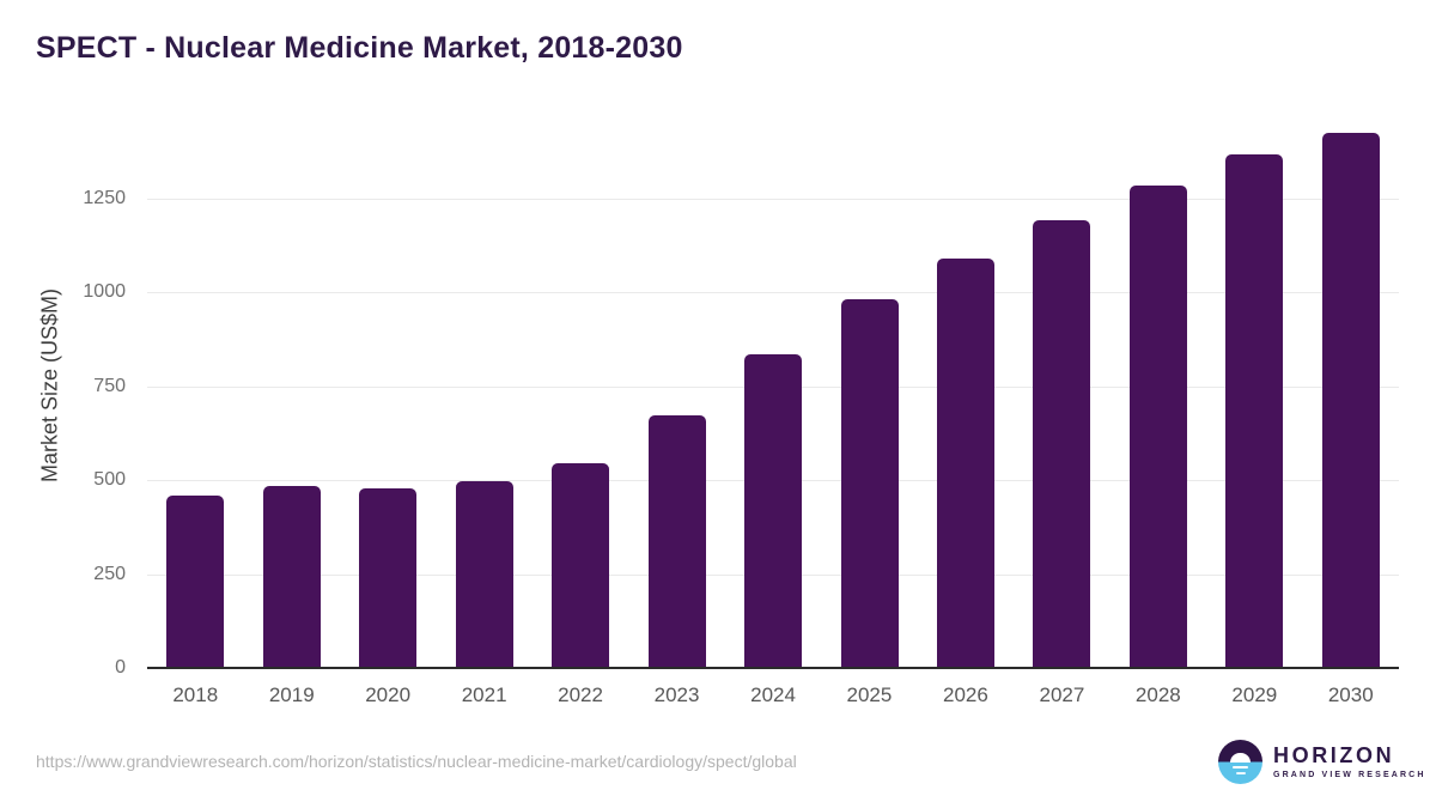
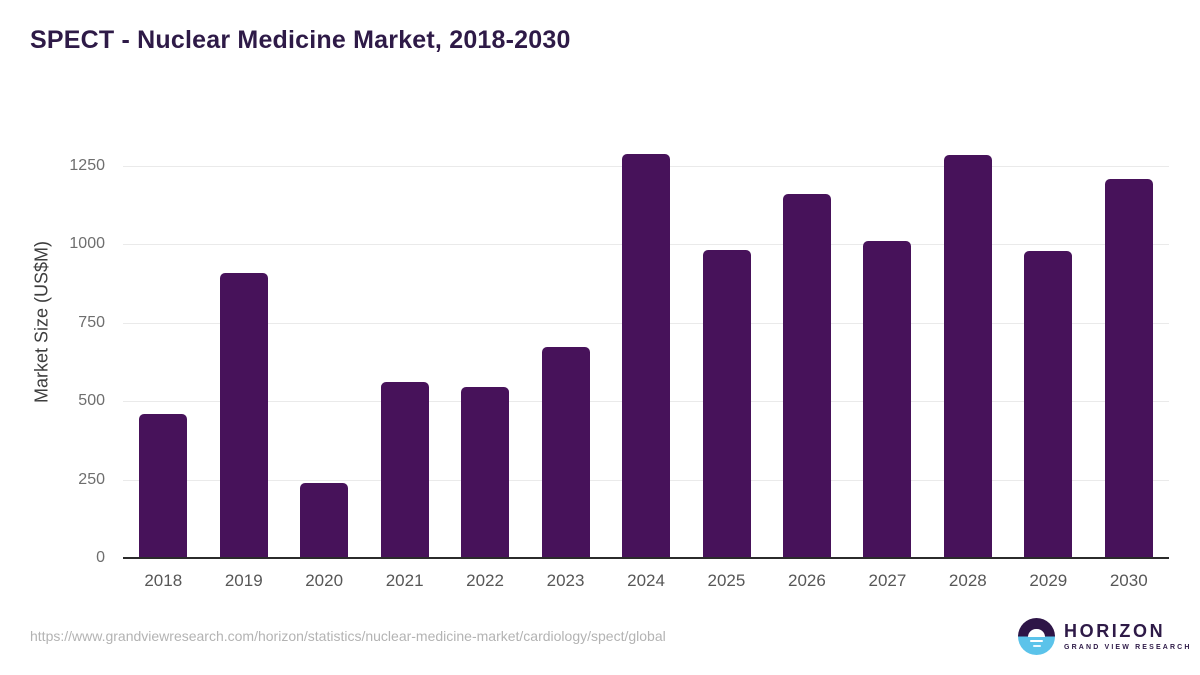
2019: 490 -> 910
2020: 480 -> 240
2021: 500 -> 560
2024: 840 -> 1290
2026: 1090 -> 1160
2027: 1190 -> 1010
2029: 1370 -> 980
2030: 1420 -> 1210
